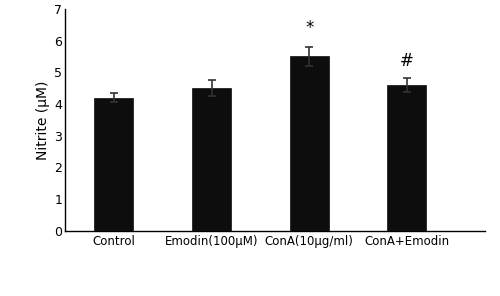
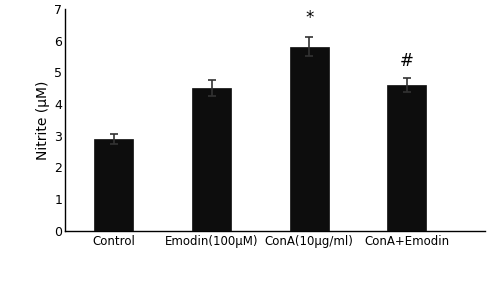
Control: 4.2 -> 2.9
ConA(10μg/ml): 5.5 -> 5.8
